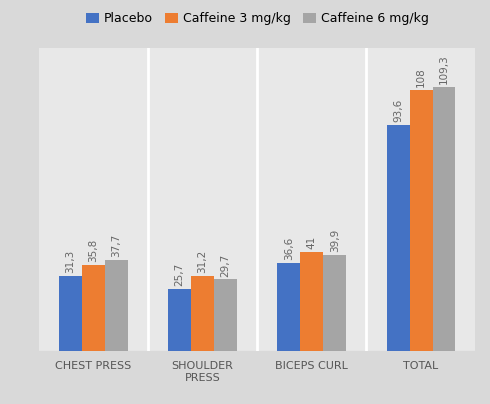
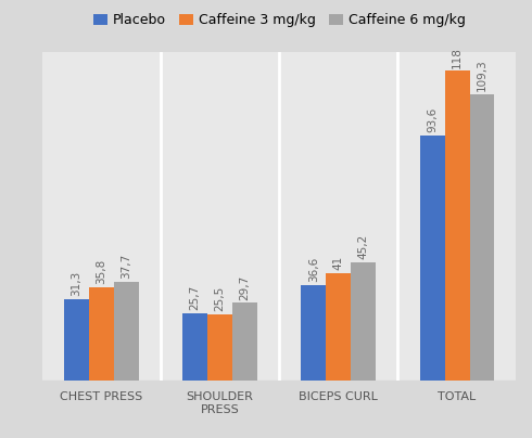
Caffeine 3 mg/kg/SHOULDER PRESS: 31,2 -> 25,5
Caffeine 6 mg/kg/BICEPS CURL: 39,9 -> 45,2
Caffeine 3 mg/kg/TOTAL: 108 -> 118
